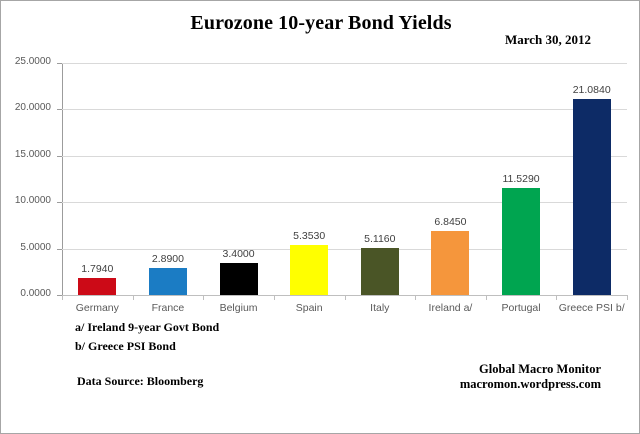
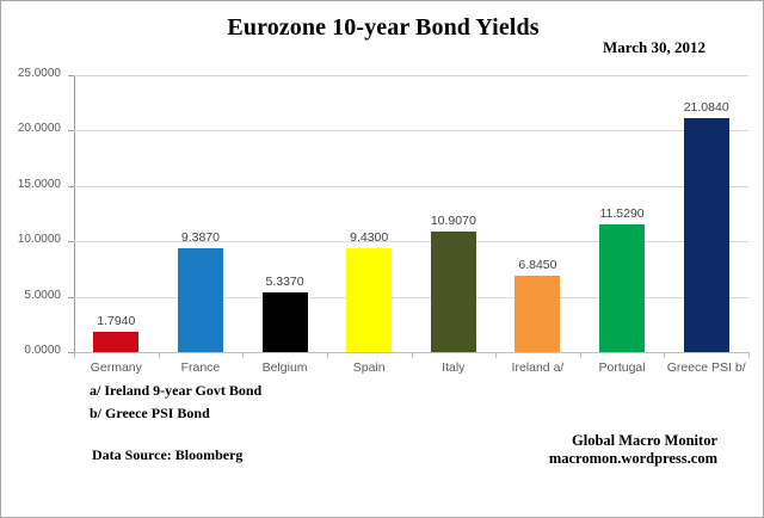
France: 2.8900 -> 9.3870
Belgium: 3.4000 -> 5.3370
Spain: 5.3530 -> 9.4300
Italy: 5.1160 -> 10.9070
